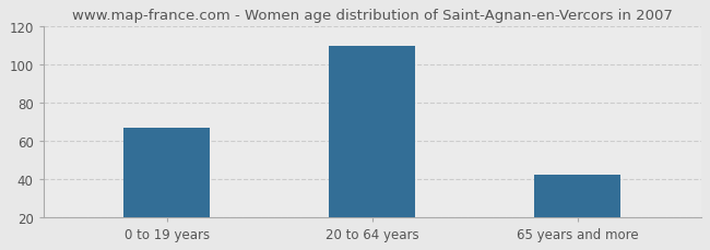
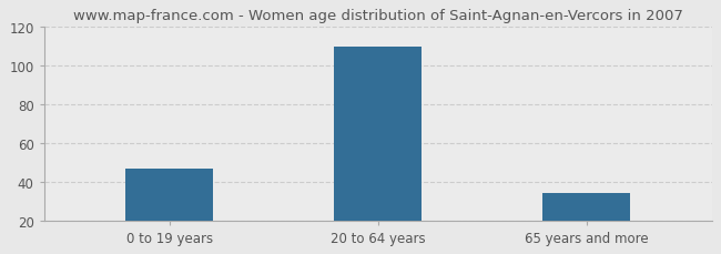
0 to 19 years: 67 -> 47
65 years and more: 42 -> 34
